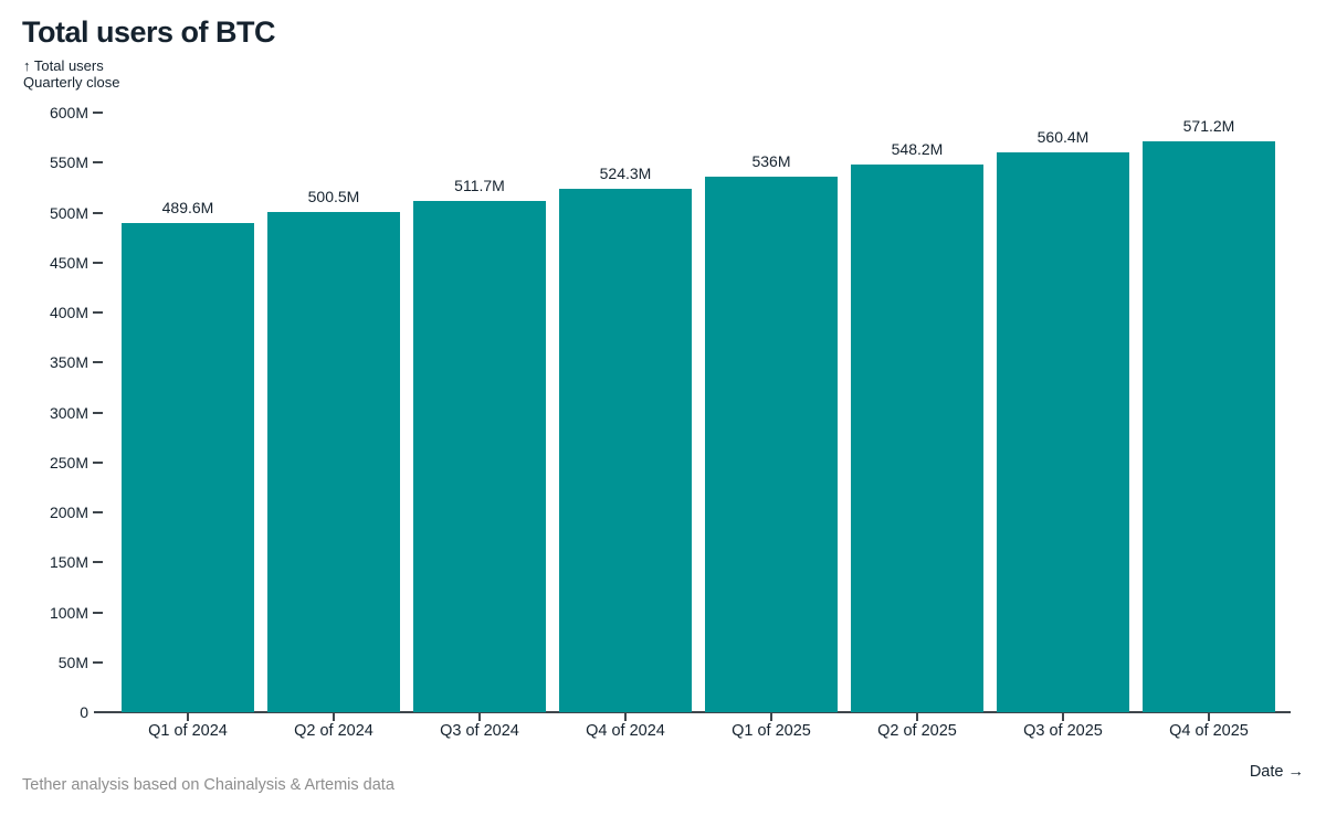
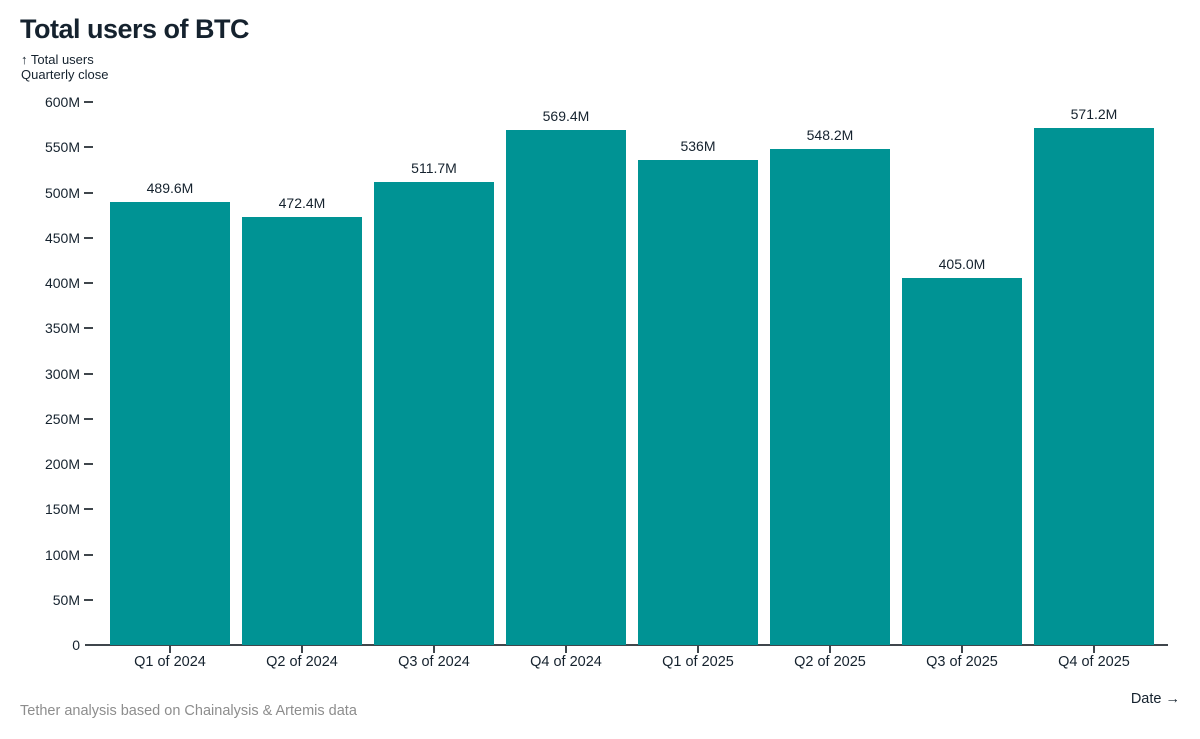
Q2 of 2024: 500.5M -> 472.4M
Q4 of 2024: 524.3M -> 569.4M
Q3 of 2025: 560.4M -> 405.0M
